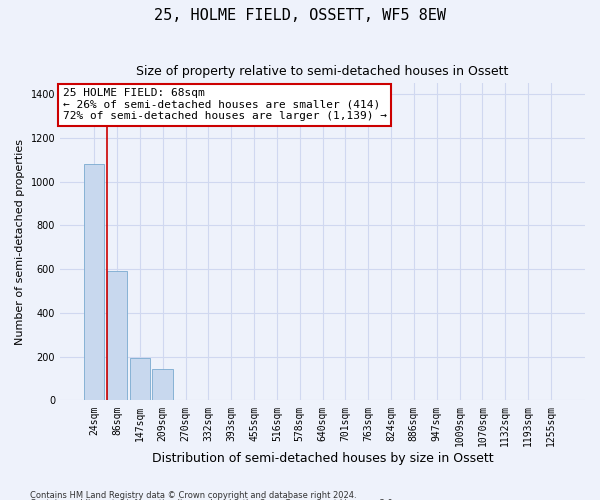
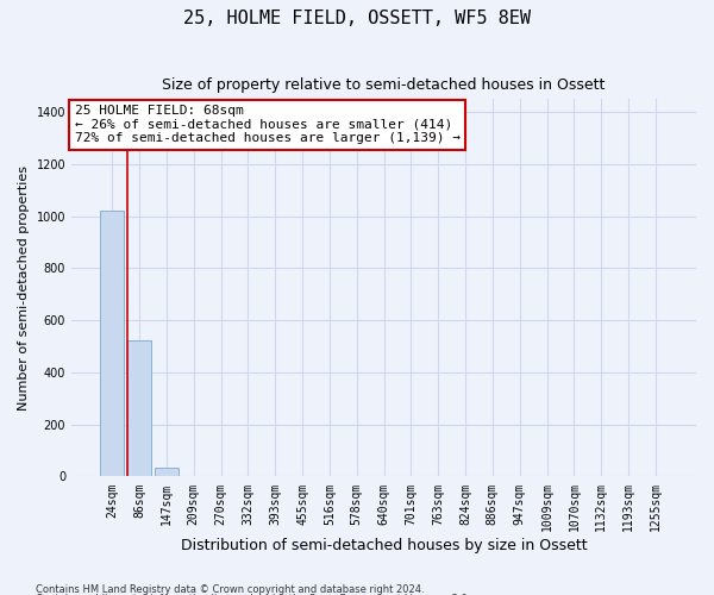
24sqm: 1080 -> 1020
86sqm: 590 -> 525
147sqm: 195 -> 35
209sqm: 145 -> 2
